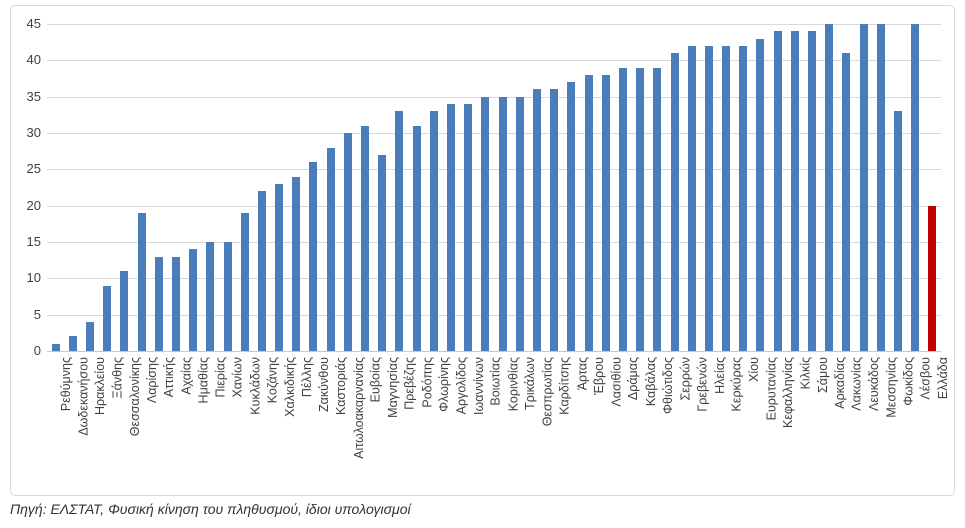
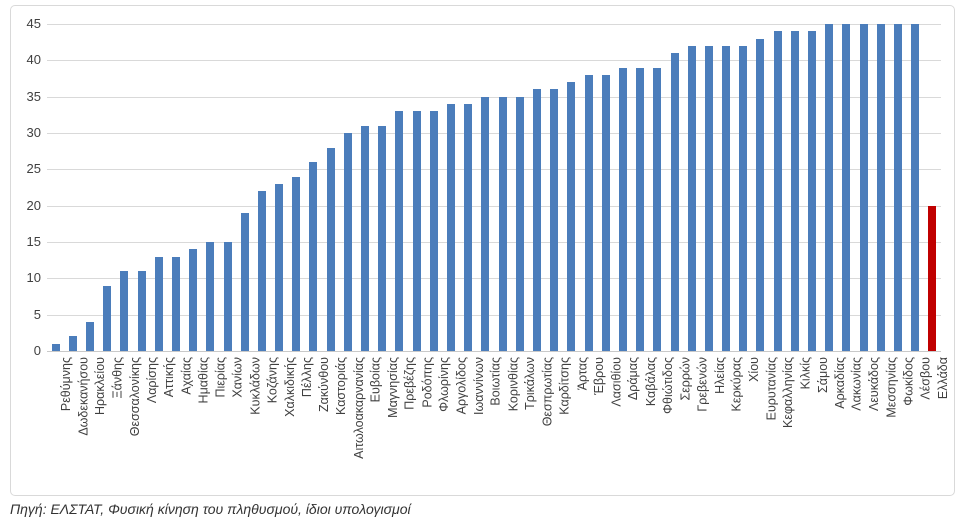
Λαρίσης: 19 -> 11
Μαγνησίας: 27 -> 31
Ροδόπης: 31 -> 33
Λακωνίας: 41 -> 45
Φωκίδος: 33 -> 45
